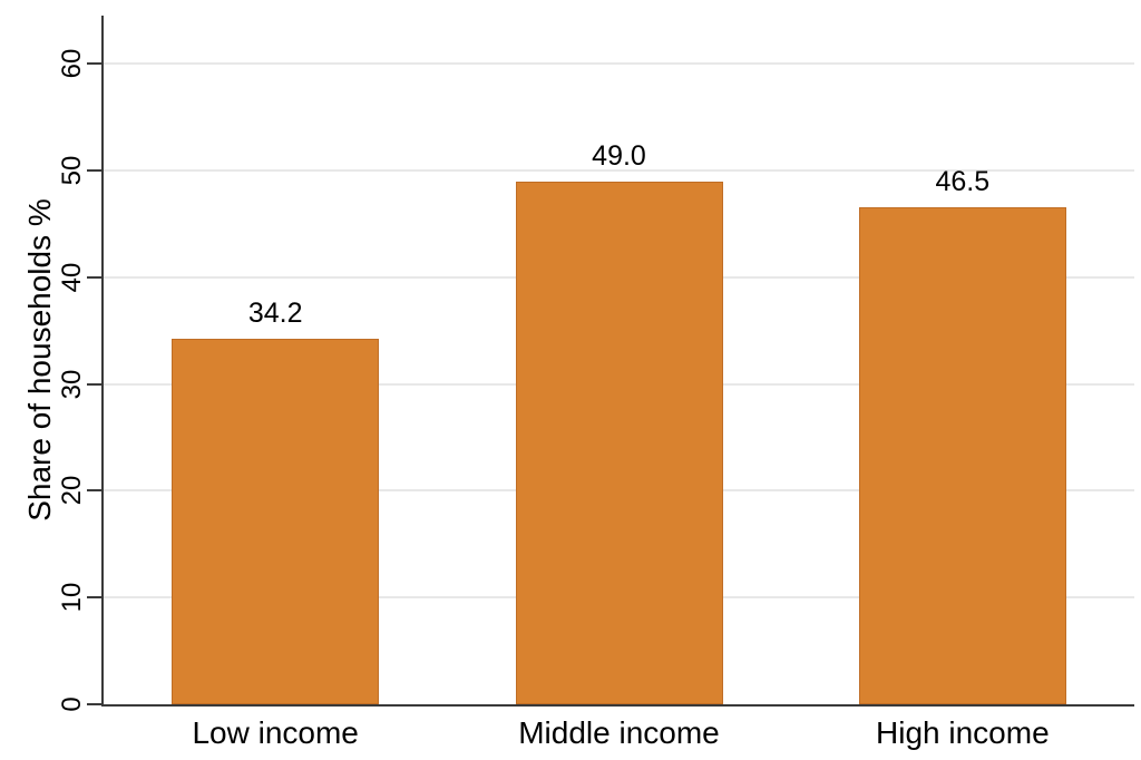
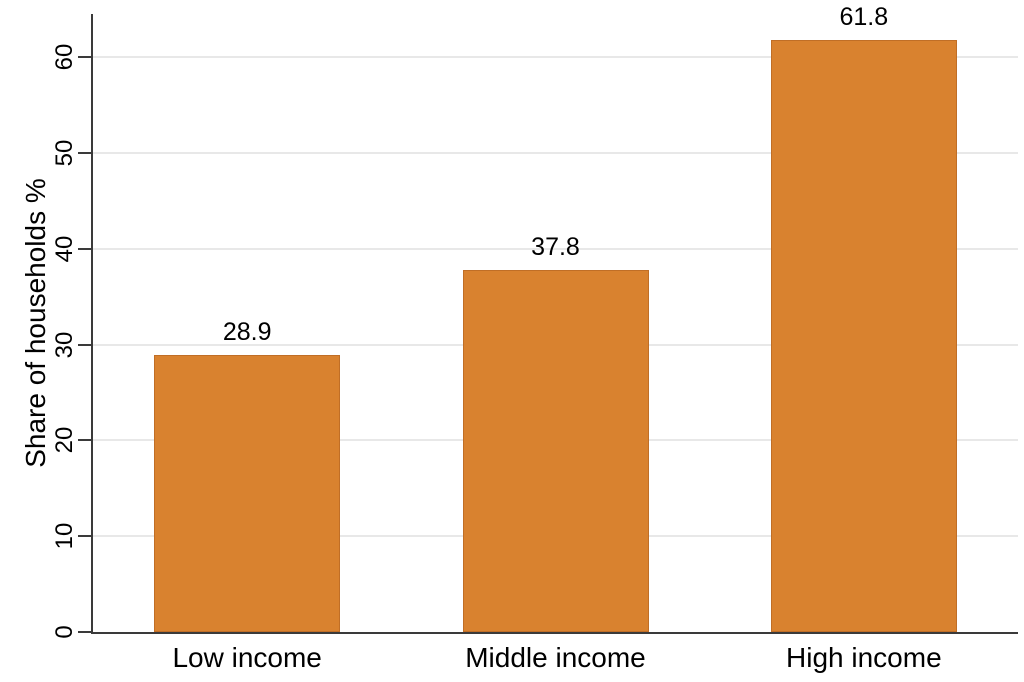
Low income: 34.2 -> 28.9
Middle income: 49.0 -> 37.8
High income: 46.5 -> 61.8
